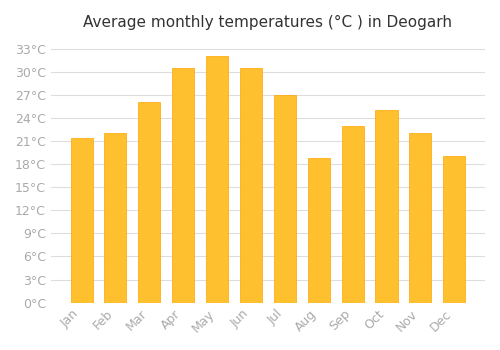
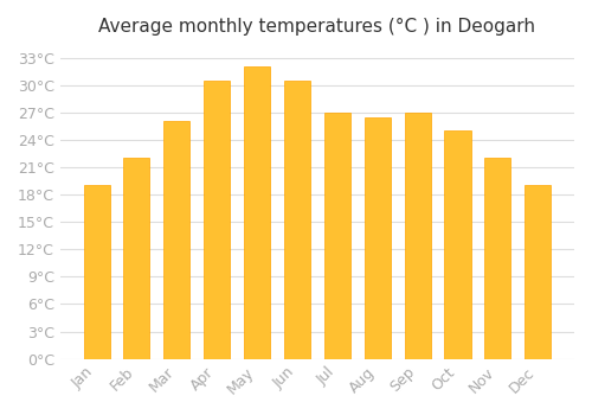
Jan: 21.4°C -> 19.0°C
Aug: 18.8°C -> 26.5°C
Sep: 23.0°C -> 27.0°C
